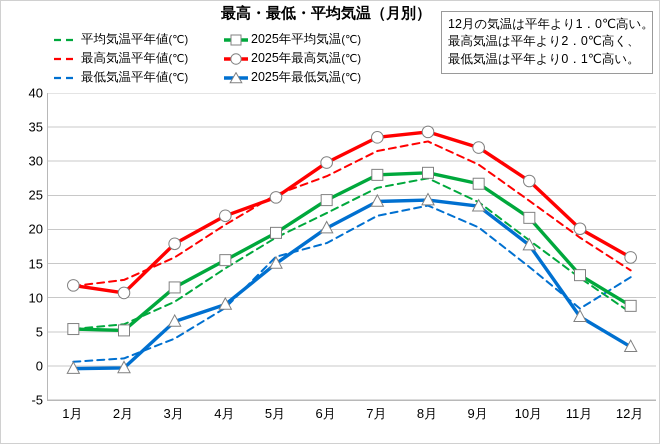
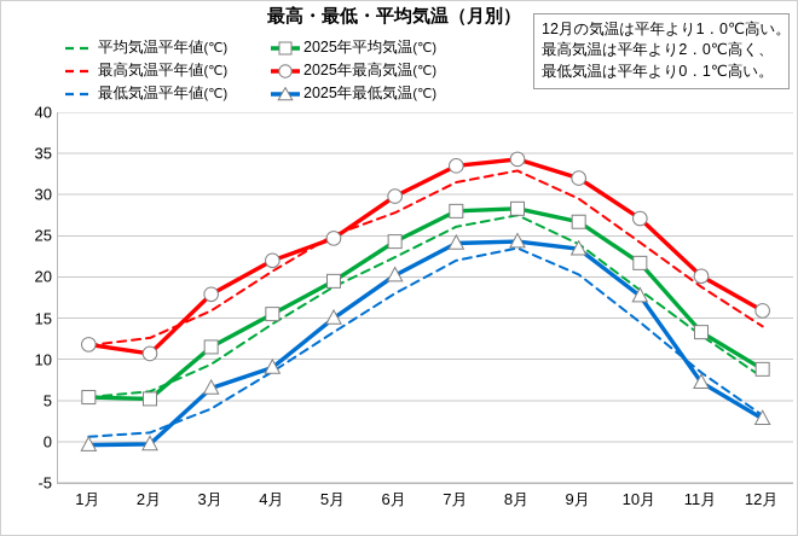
最低気温平年値(℃)/5月: 16 -> 13
最低気温平年値(℃)/12月: 13 -> 3
